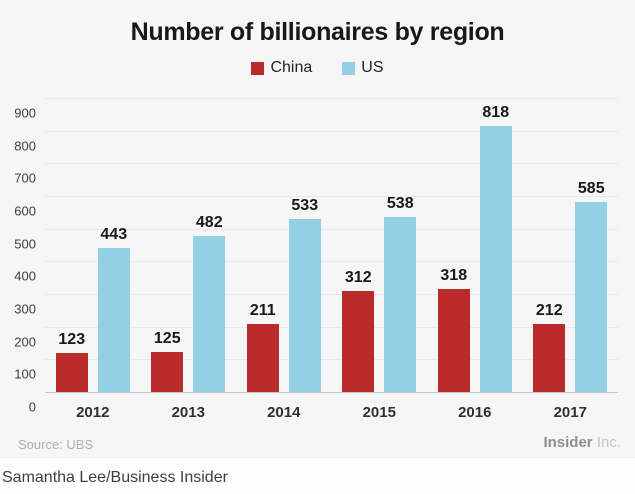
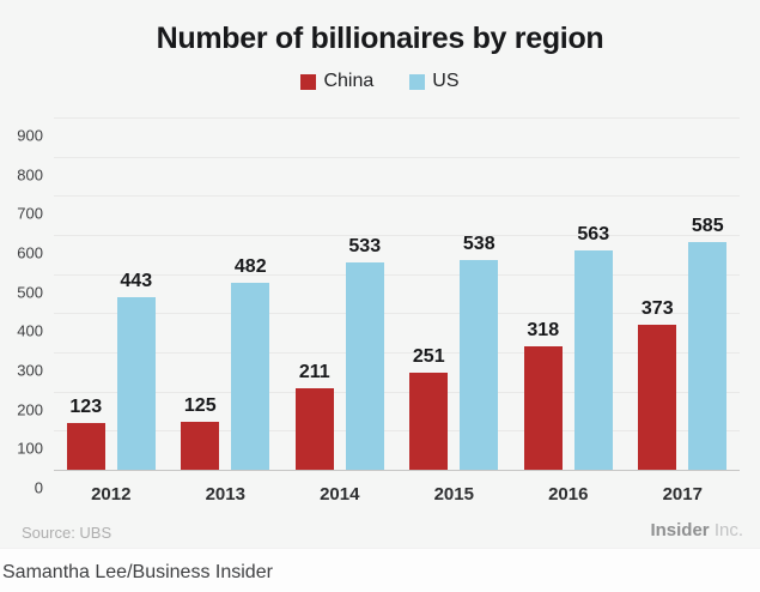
China/2015: 312 -> 251
US/2016: 818 -> 563
China/2017: 212 -> 373
